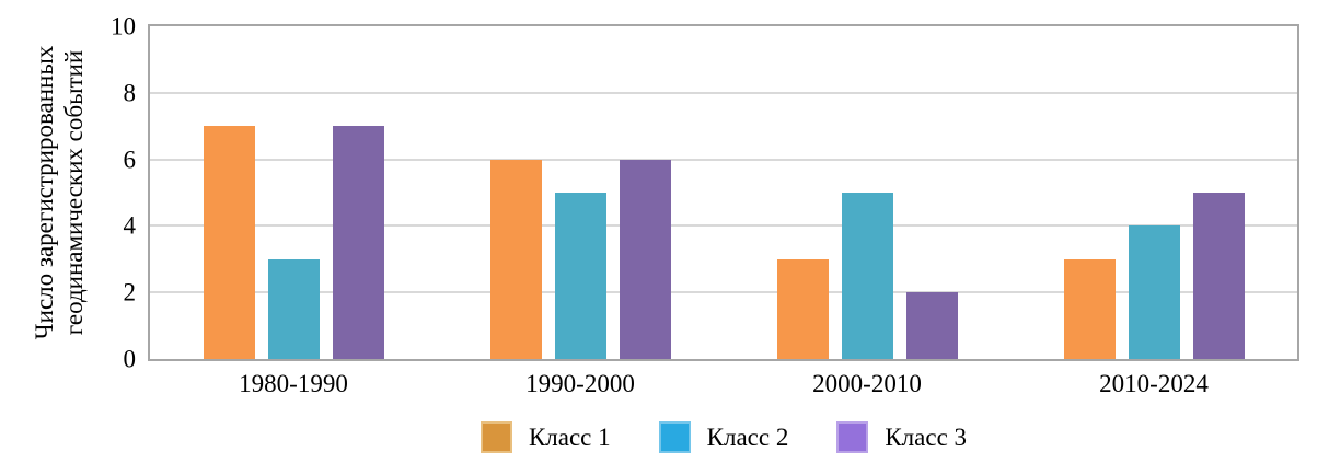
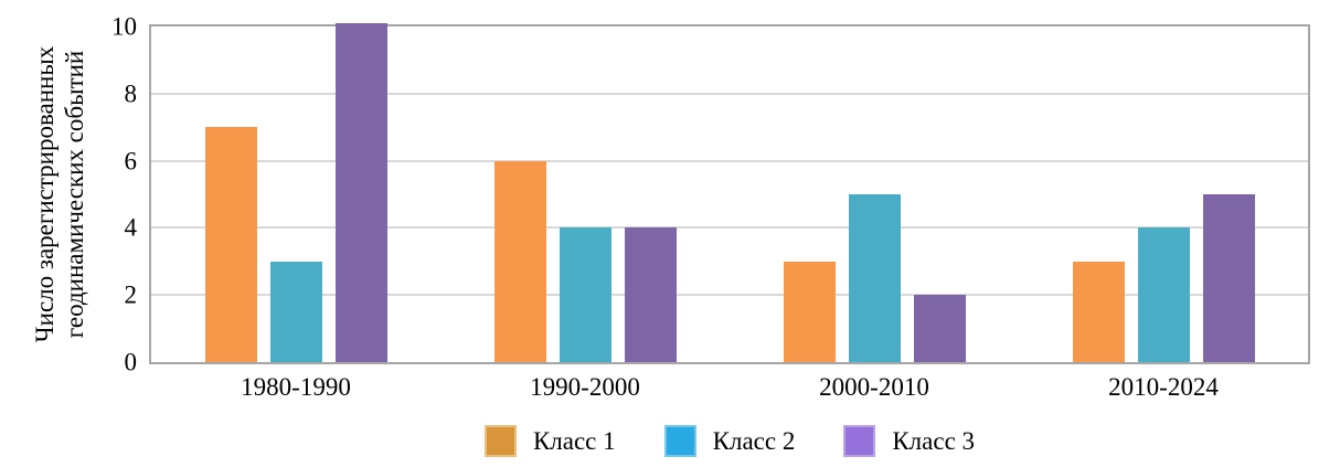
Класс 3/1980-1990: 7 -> 10
Класс 2/1990-2000: 5 -> 4
Класс 3/1990-2000: 6 -> 4
